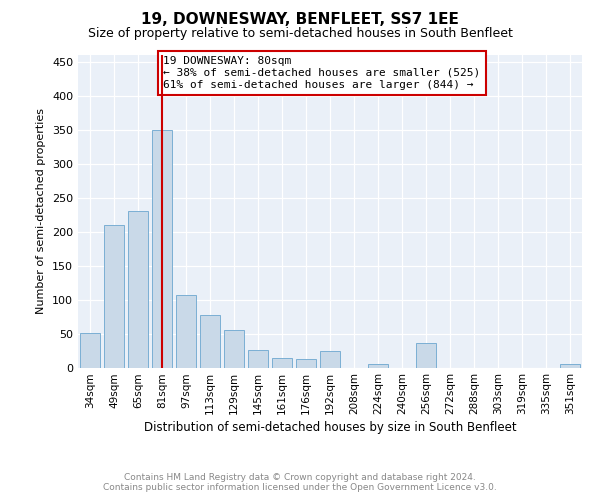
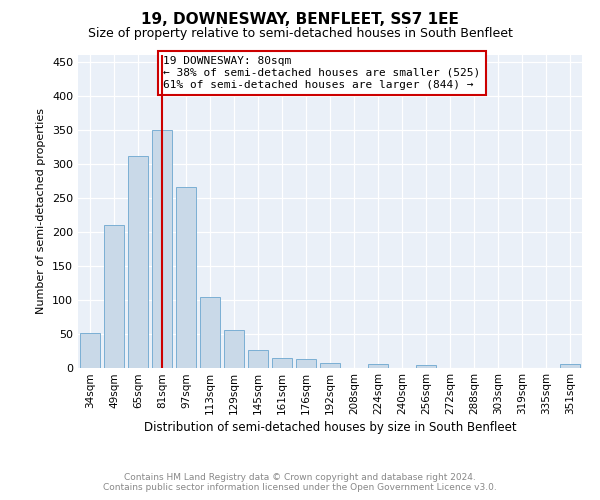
65sqm: 230 -> 312
97sqm: 106 -> 265
113sqm: 78 -> 104
192sqm: 24 -> 6
256sqm: 36 -> 4
